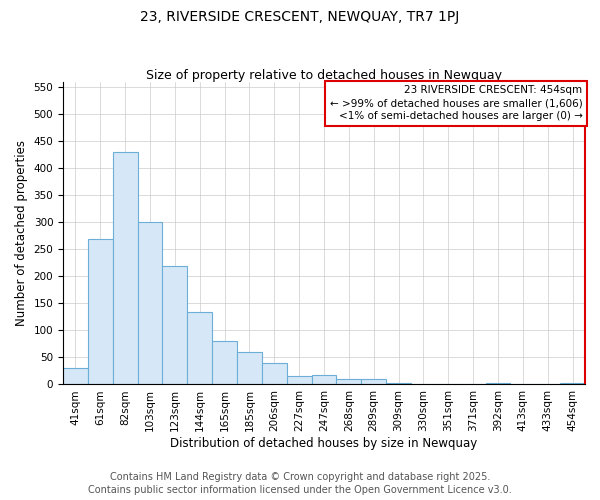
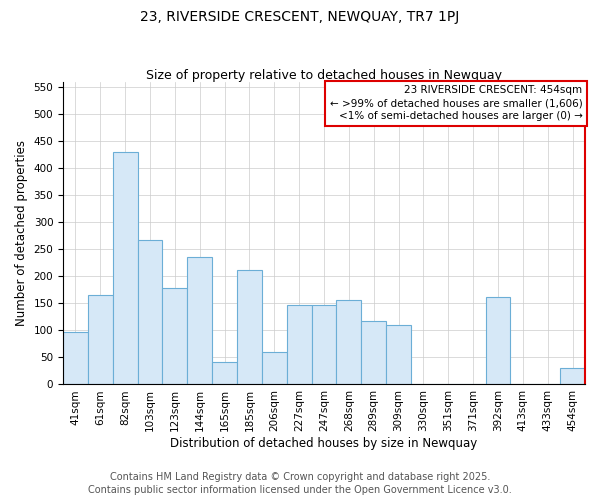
41sqm: 30 -> 98
61sqm: 270 -> 166
103sqm: 300 -> 268
123sqm: 220 -> 178
144sqm: 135 -> 236
165sqm: 80 -> 42
185sqm: 60 -> 212
206sqm: 40 -> 60
227sqm: 15 -> 148
247sqm: 18 -> 148
268sqm: 10 -> 156
289sqm: 10 -> 118
309sqm: 3 -> 110
392sqm: 3 -> 162
454sqm: 3 -> 30
